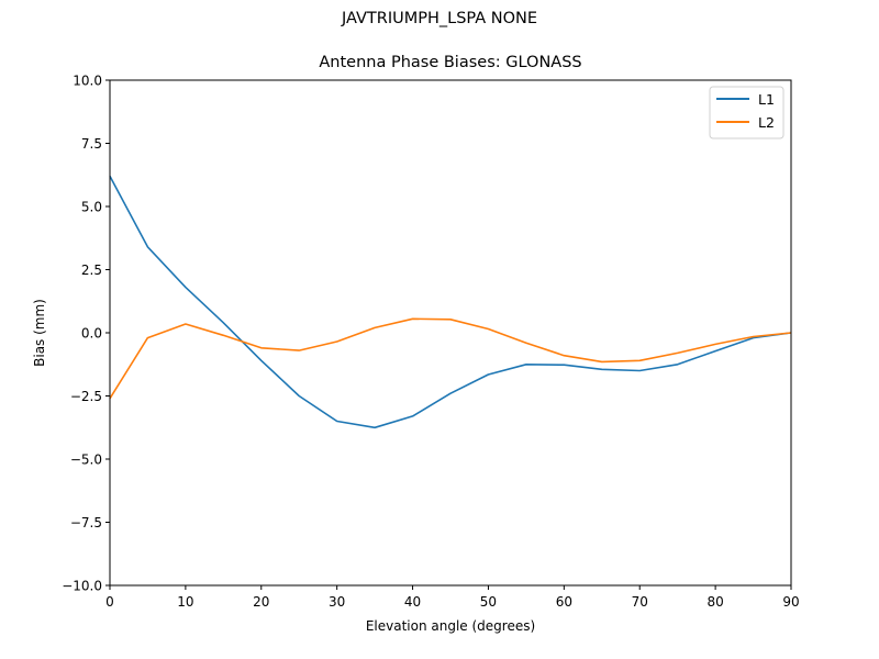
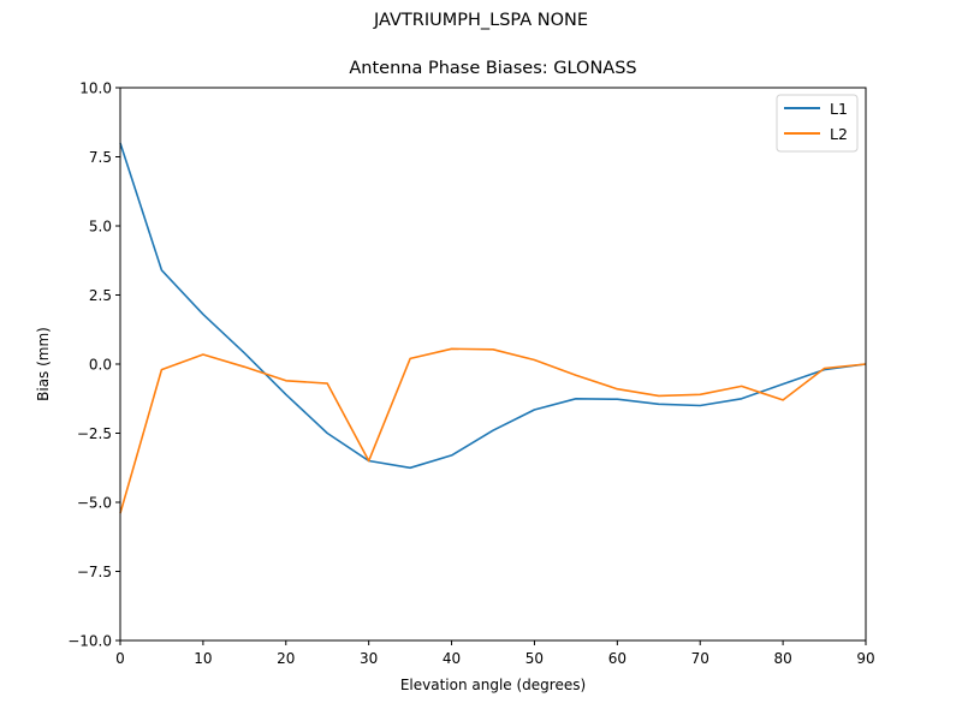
L1/0: 6.2 -> 8.0
L2/0: -2.6 -> -5.4
L2/30: -0.3 -> -3.5
L2/80: -0.5 -> -1.3
